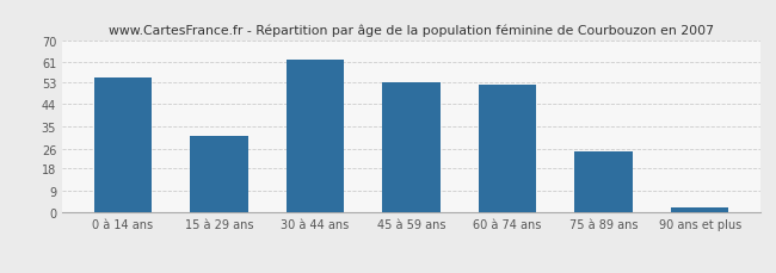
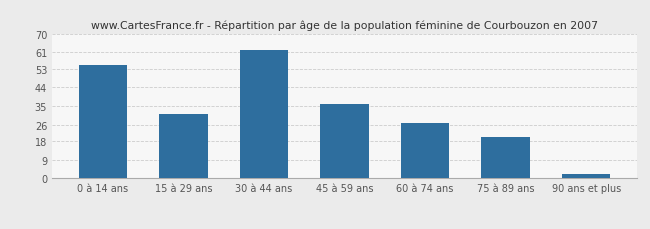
45 à 59 ans: 53 -> 36
60 à 74 ans: 52 -> 27
75 à 89 ans: 25 -> 20
